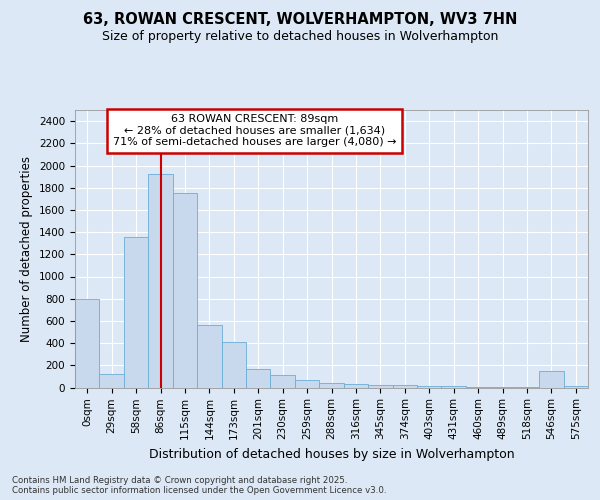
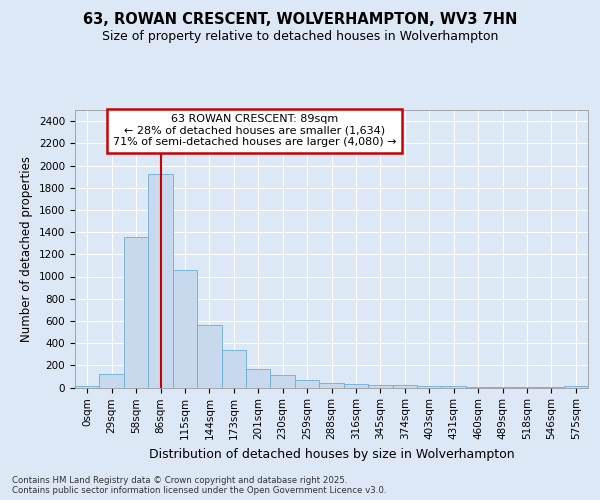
0sqm: 800 -> 20
115sqm: 1750 -> 1060
173sqm: 410 -> 340
546sqm: 150 -> 0
